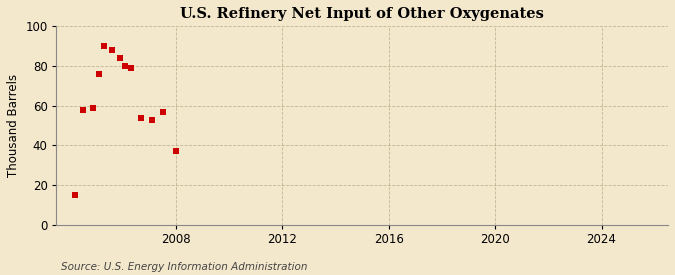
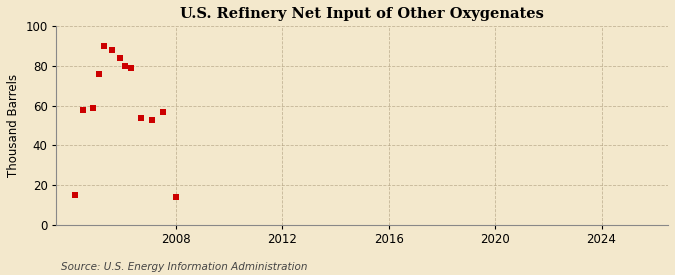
2008: 37 -> 14
